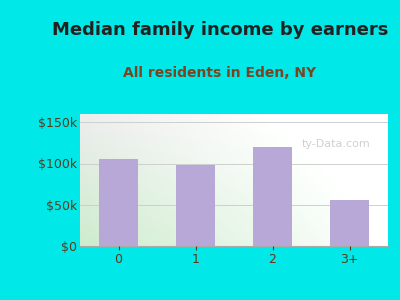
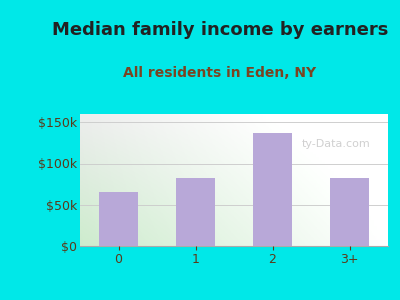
0: $106k -> $65k
1: $98k -> $82k
2: $120k -> $137k
3+: $56k -> $82k
